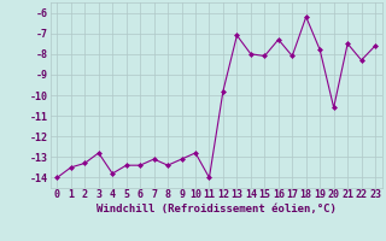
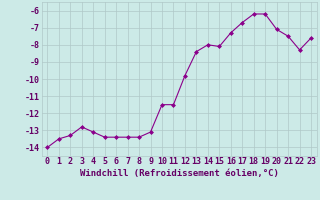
4: -13.8 -> -13.1
7: -13.1 -> -13.4
10: -12.8 -> -11.5
11: -14.0 -> -11.5
13: -7.1 -> -8.4
17: -8.1 -> -6.7
19: -7.8 -> -6.2
20: -10.6 -> -7.1
